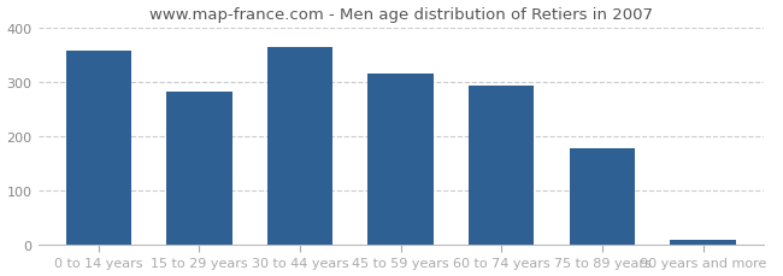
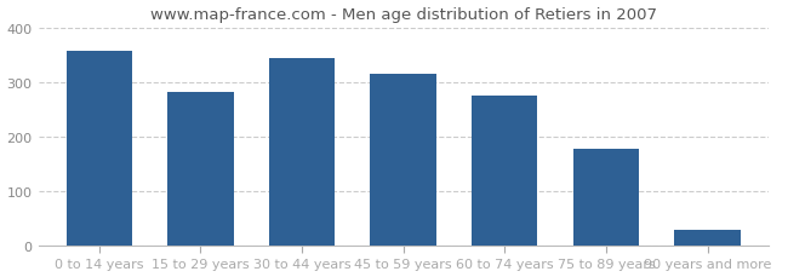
30 to 44 years: 364 -> 345
60 to 74 years: 293 -> 275
90 years and more: 8 -> 30
